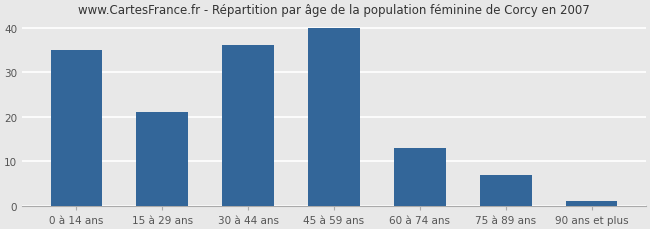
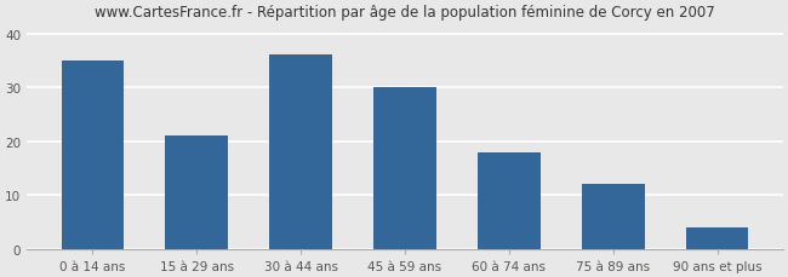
45 à 59 ans: 40 -> 30
60 à 74 ans: 13 -> 18
75 à 89 ans: 7 -> 12
90 ans et plus: 1 -> 4
